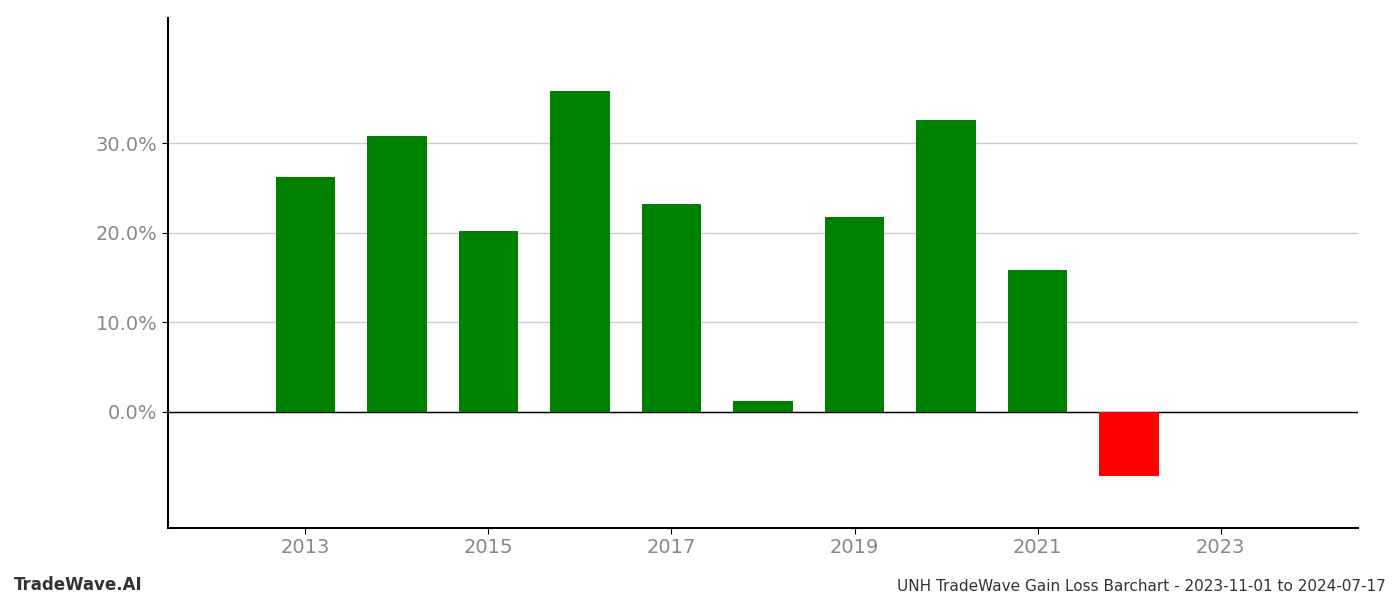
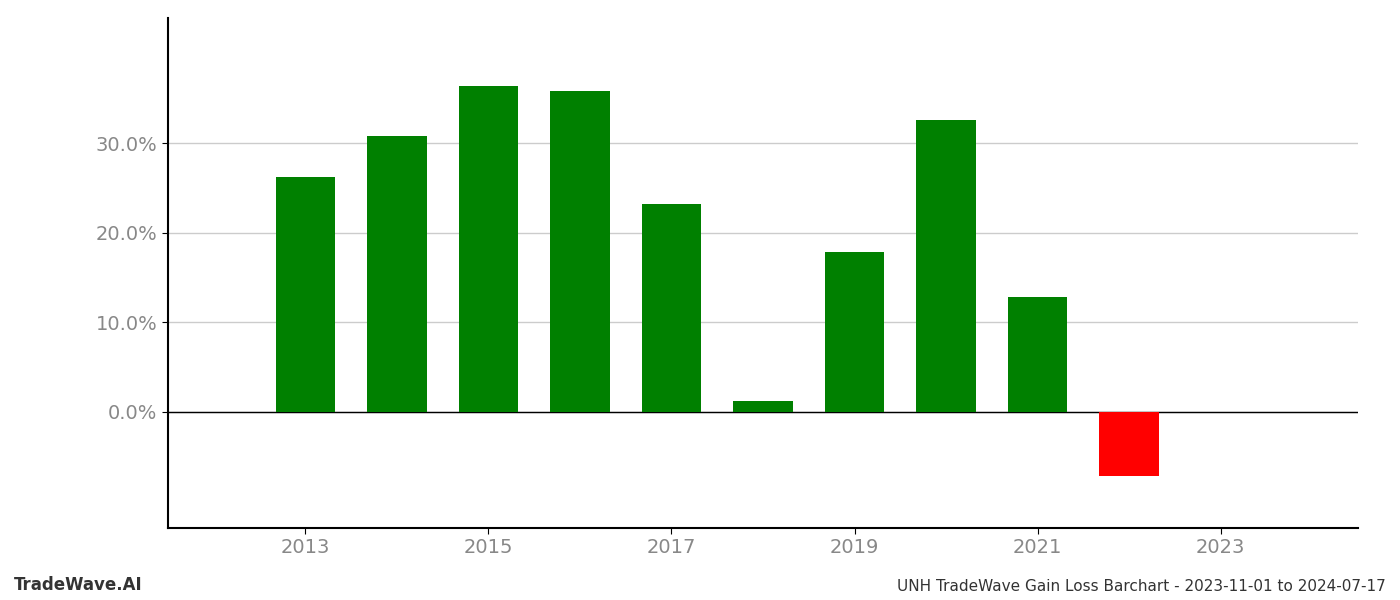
2015: 20.2% -> 36.4%
2019: 21.8% -> 17.8%
2021: 15.8% -> 12.8%
